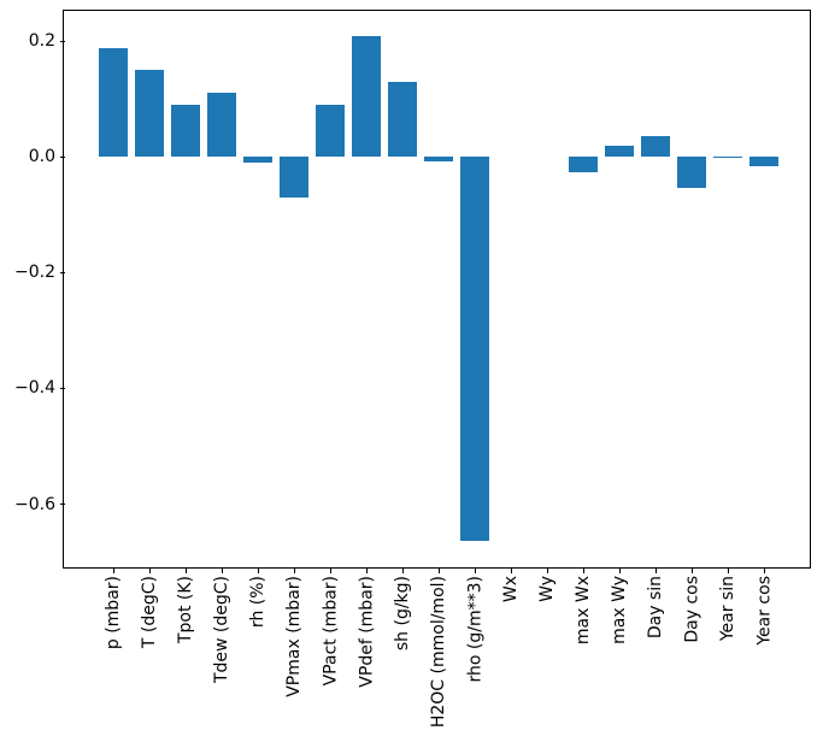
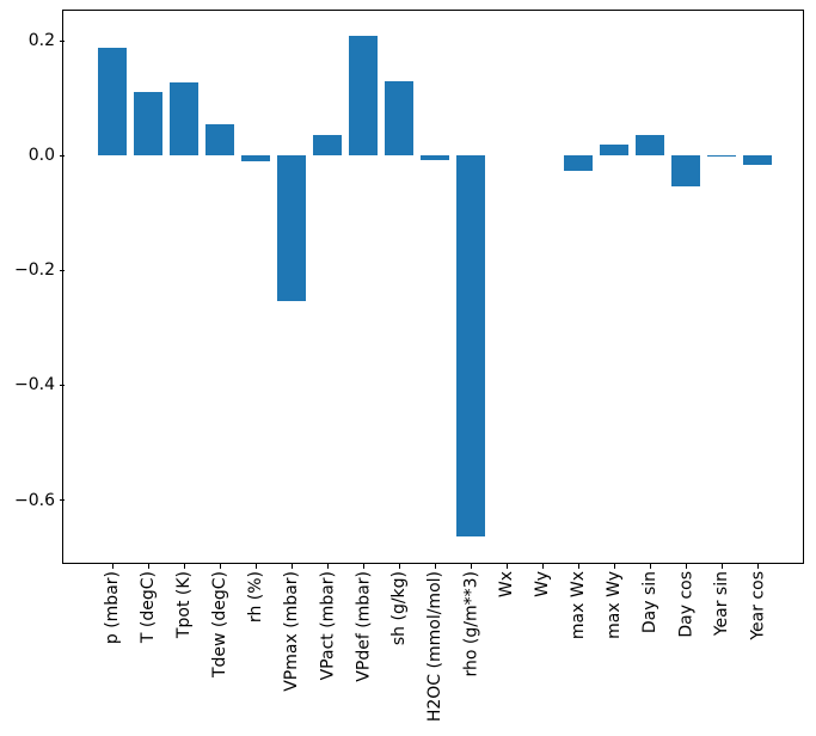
T (degC): 0.15 -> 0.11
Tpot (K): 0.09 -> 0.13
Tdew (degC): 0.11 -> 0.06
VPmax (mbar): -0.07 -> -0.25
VPact (mbar): 0.09 -> 0.04
